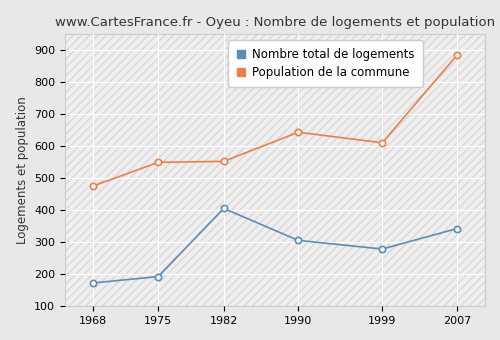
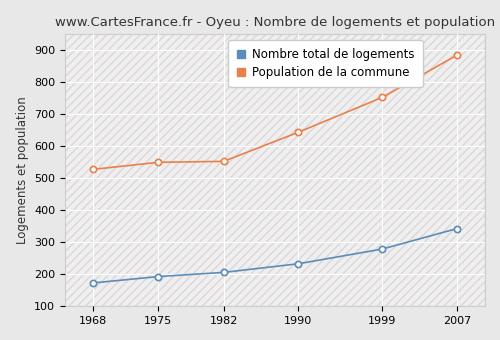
Population de la commune/1968: 475 -> 527
Nombre total de logements/1982: 405 -> 205
Nombre total de logements/1990: 305 -> 232
Population de la commune/1999: 610 -> 752
